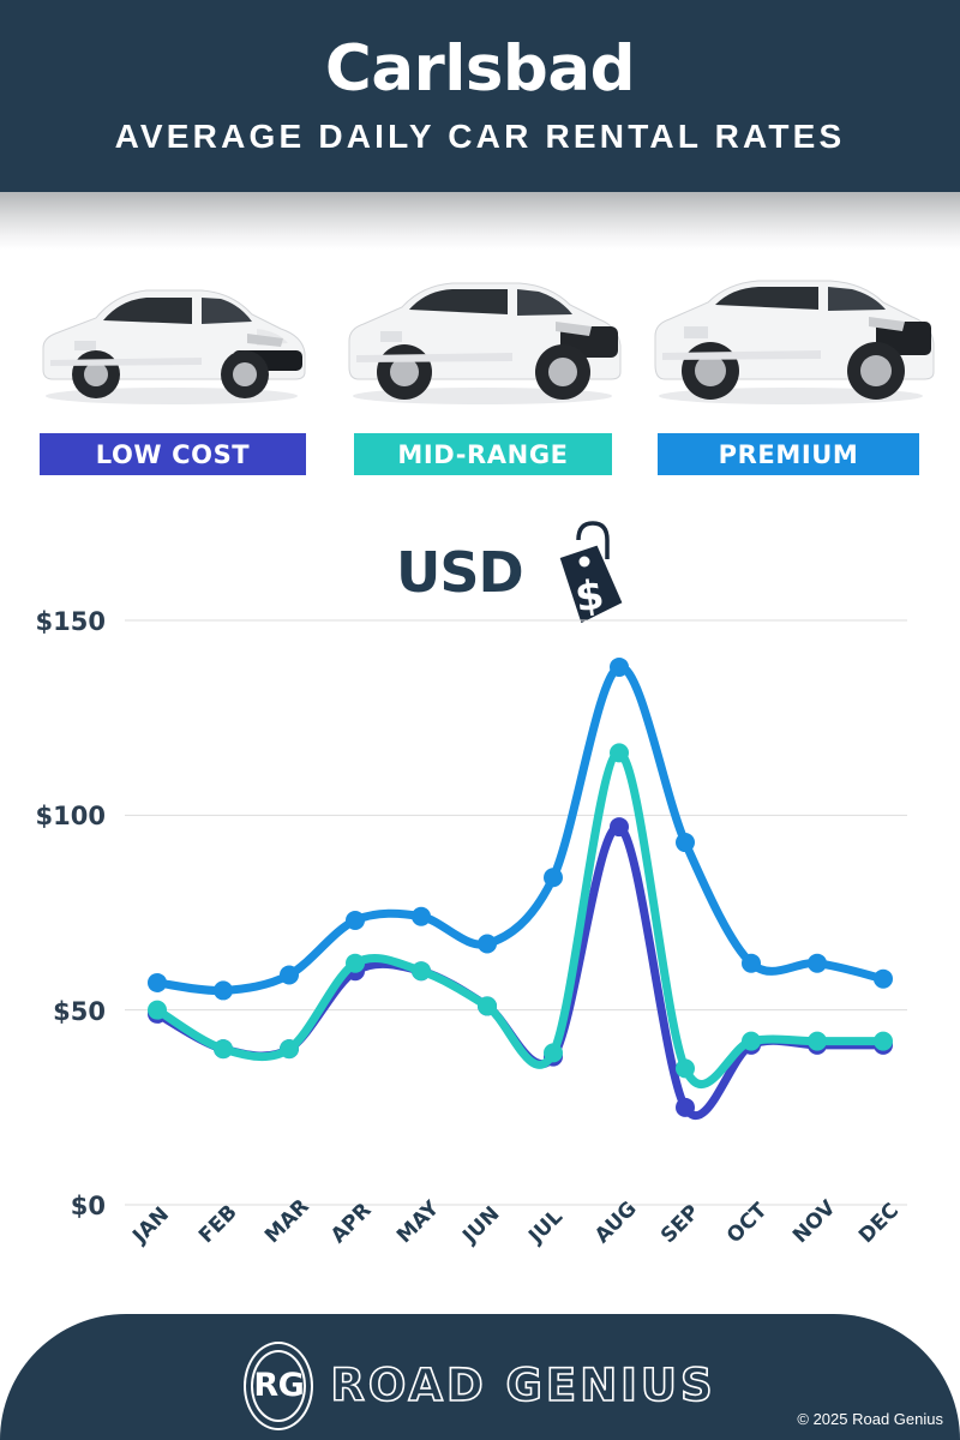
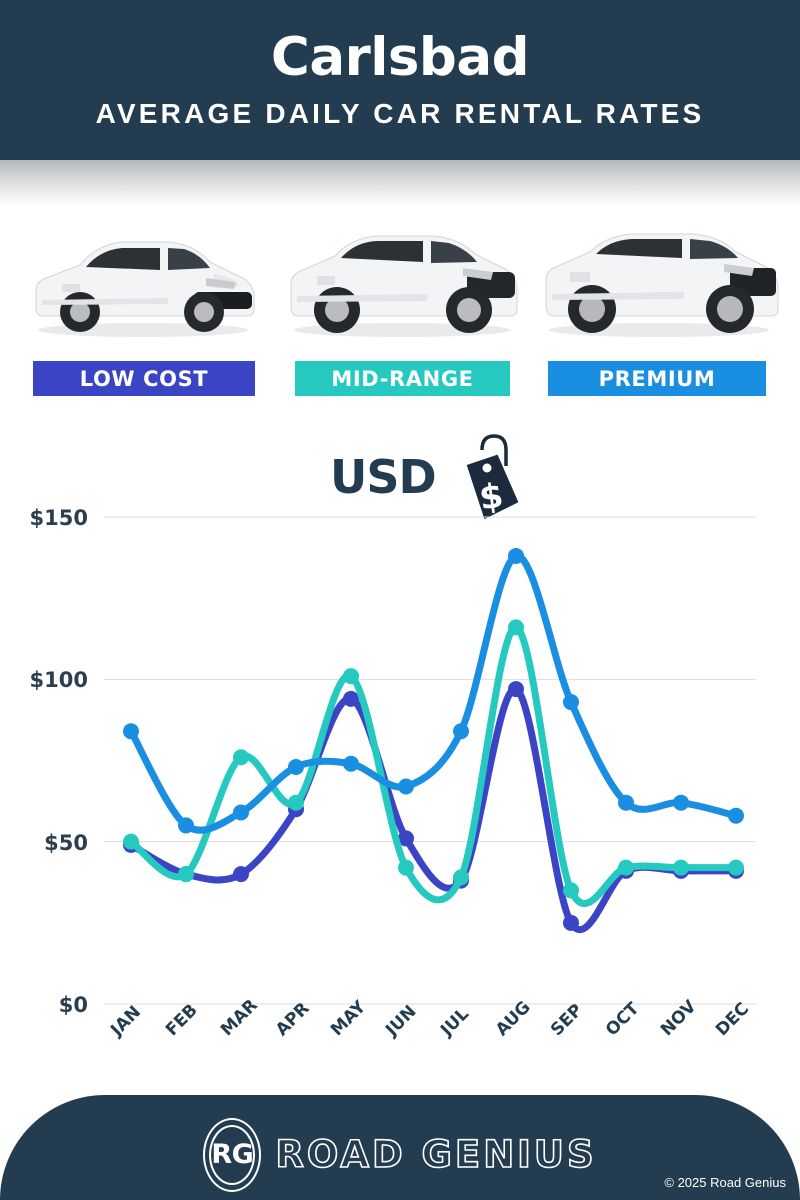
PREMIUM/JAN: $57 -> $84
MID-RANGE/MAR: $40 -> $76
LOW COST/MAY: $60 -> $94
MID-RANGE/MAY: $60 -> $101
MID-RANGE/JUN: $51 -> $42
